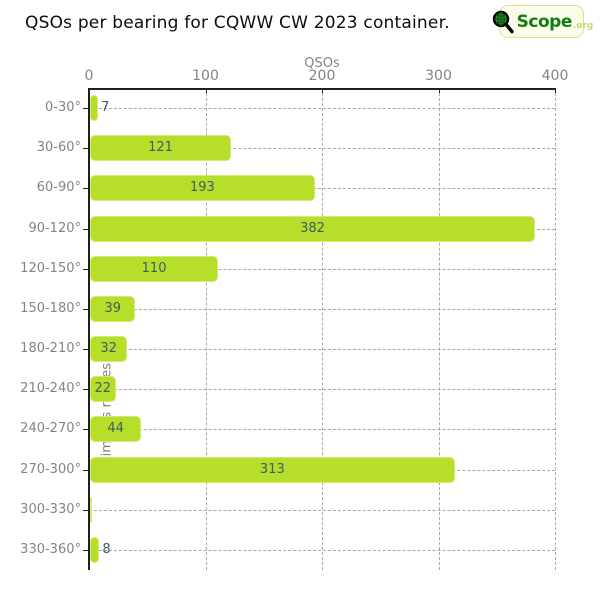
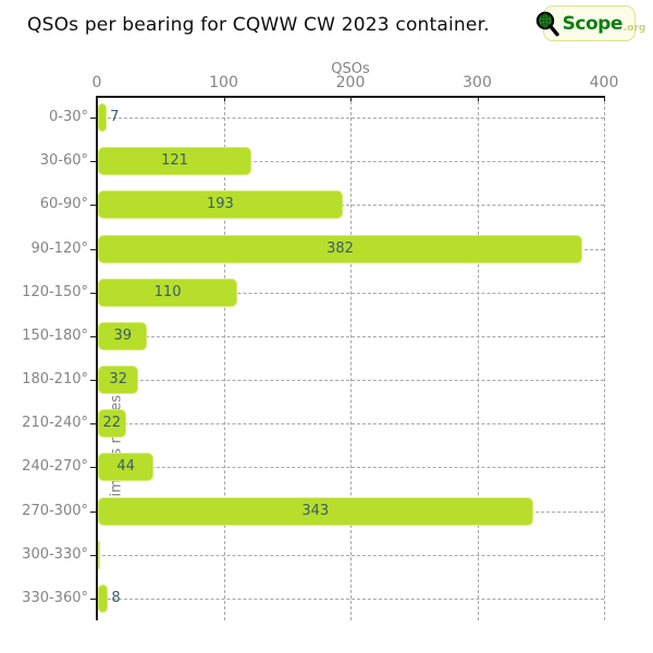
270-300°: 313 -> 343
